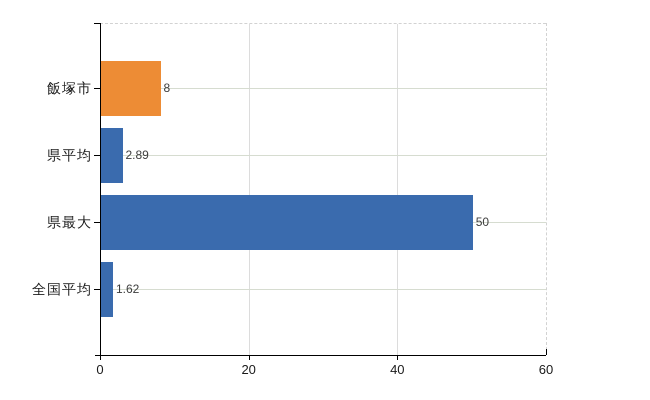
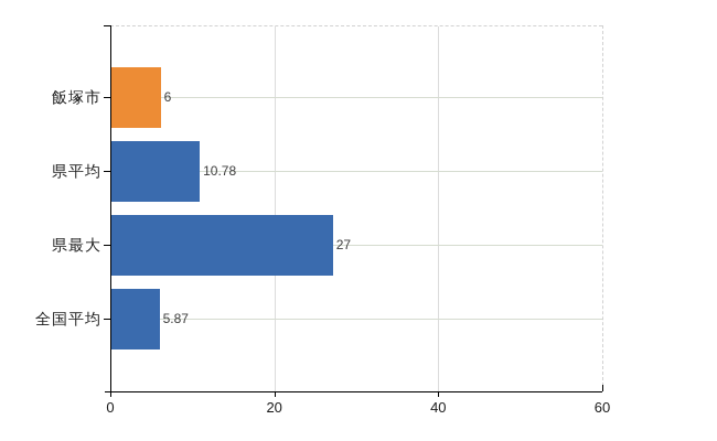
飯塚市: 8 -> 6
県平均: 2.89 -> 10.78
県最大: 50 -> 27
全国平均: 1.62 -> 5.87
